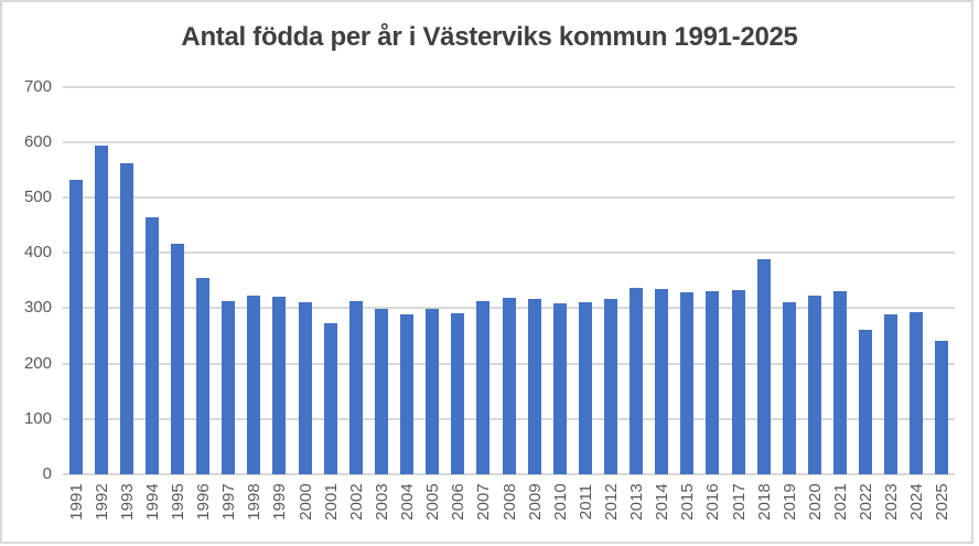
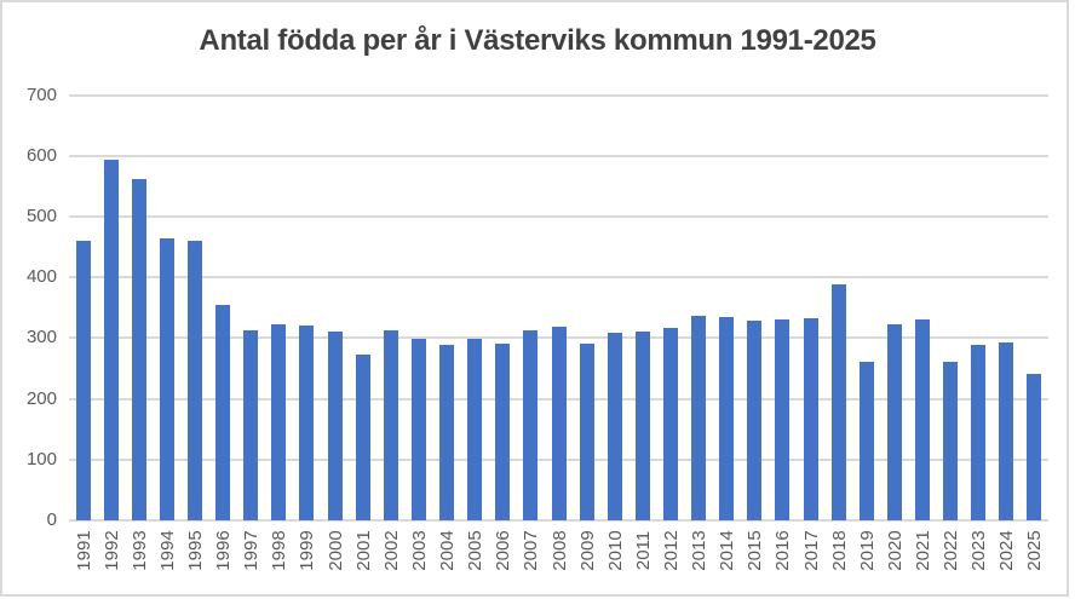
1991: 530 -> 460
1995: 420 -> 460
2009: 320 -> 290
2019: 310 -> 260
